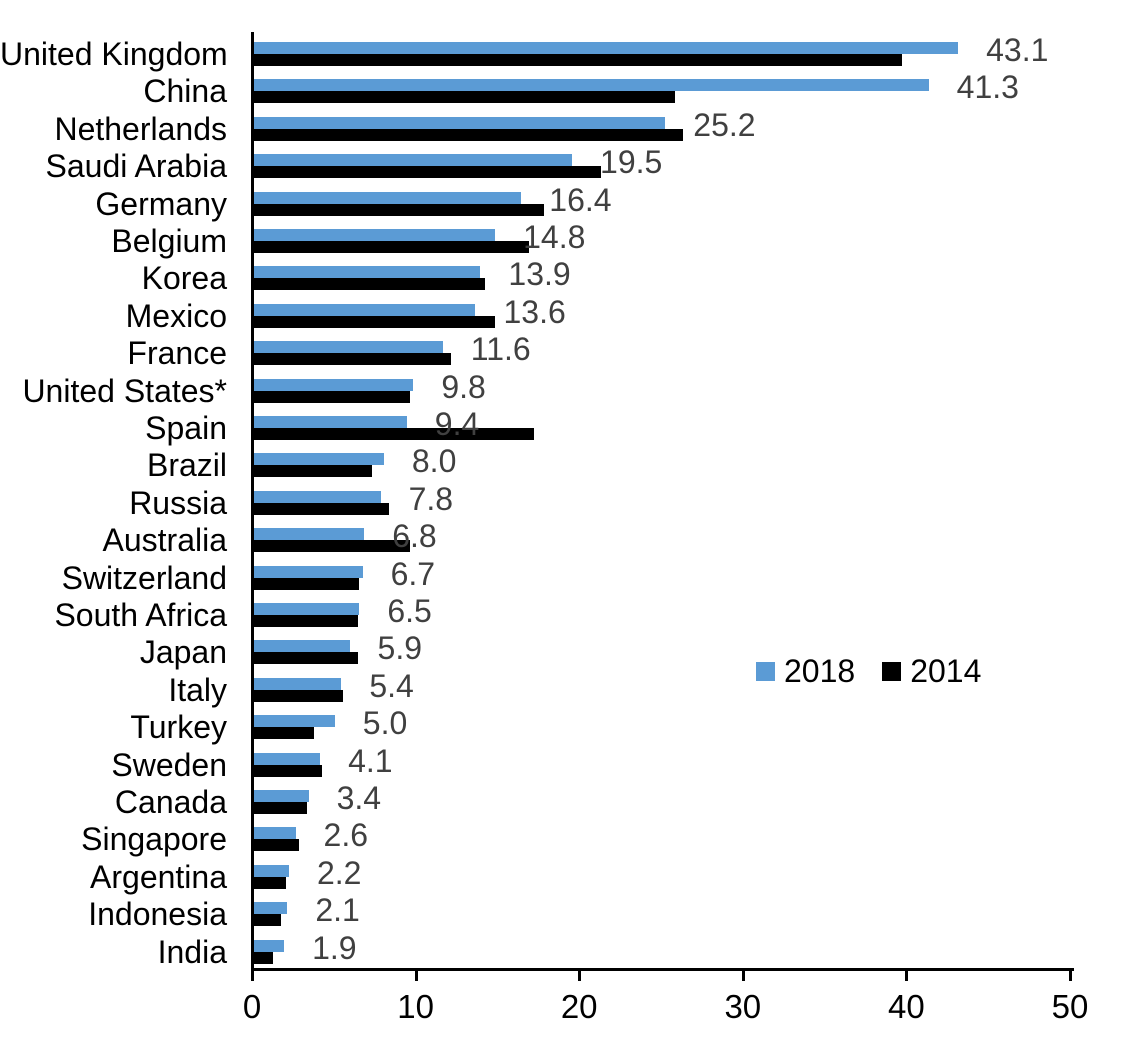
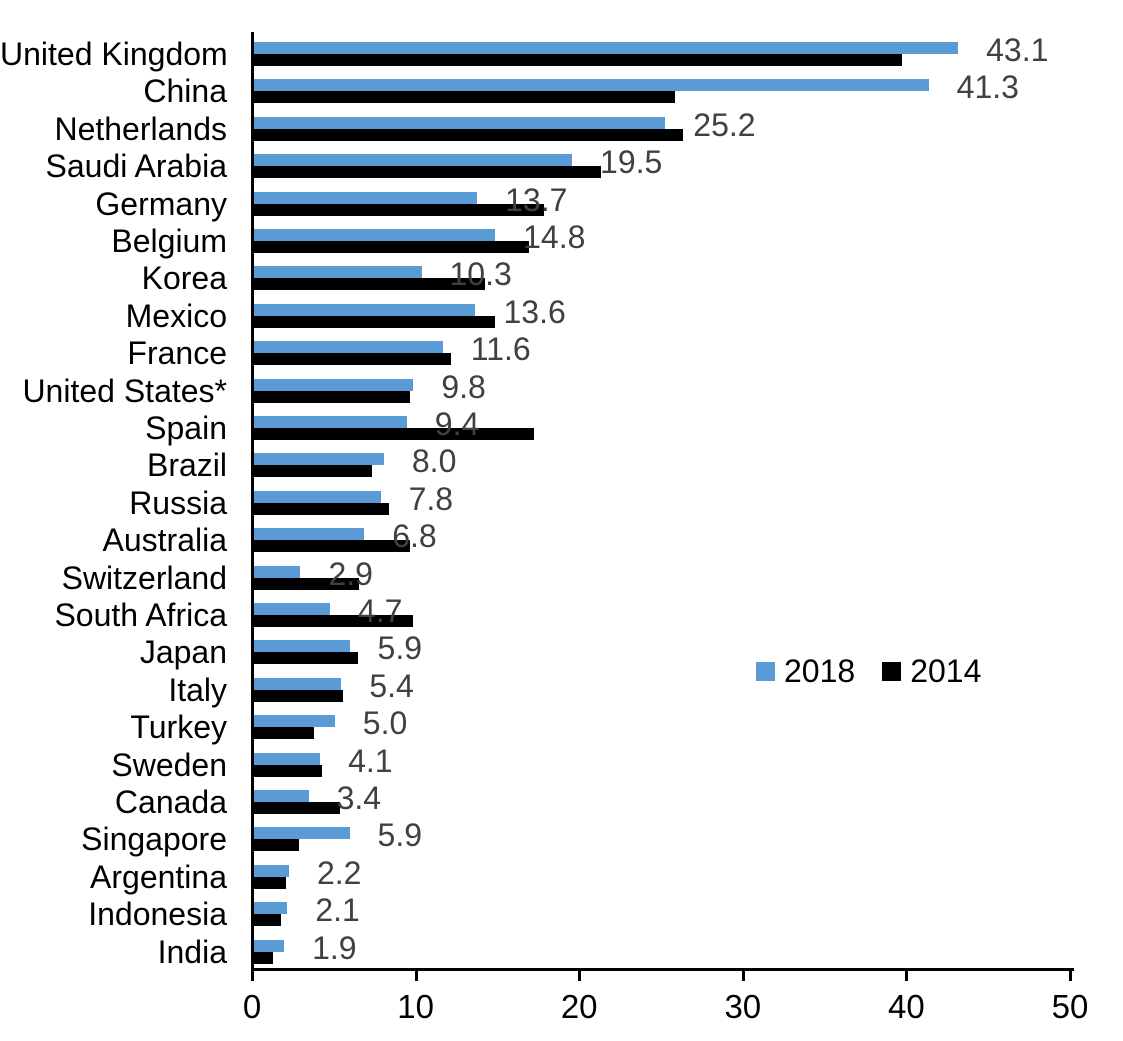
2018/Germany: 16.4 -> 13.7
2018/Korea: 13.9 -> 10.3
2018/Switzerland: 6.7 -> 2.9
2018/South Africa: 6.5 -> 4.7
2014/South Africa: 6.4 -> 9.8
2014/Canada: 3.3 -> 5.3
2018/Singapore: 2.6 -> 5.9
